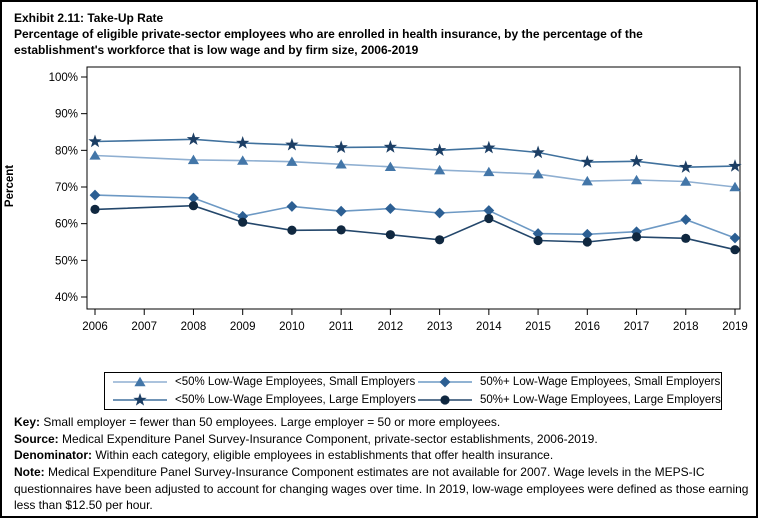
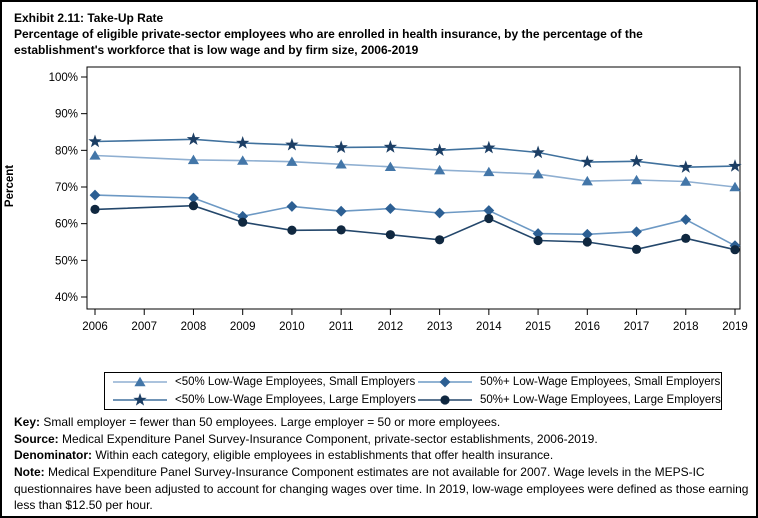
50%+ Low-Wage Employees, Large Employers/2017: 56% -> 53%
50%+ Low-Wage Employees, Small Employers/2019: 56% -> 54%
